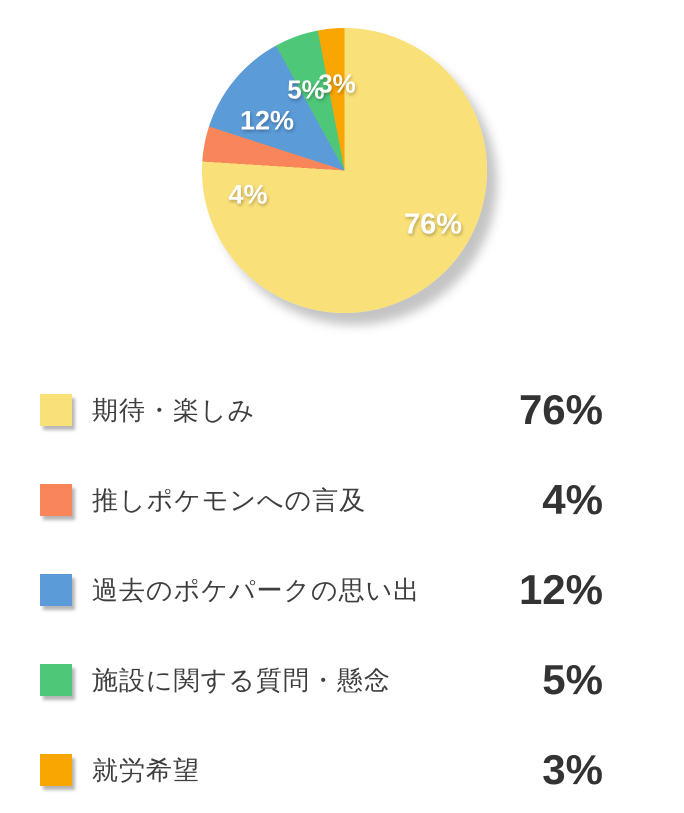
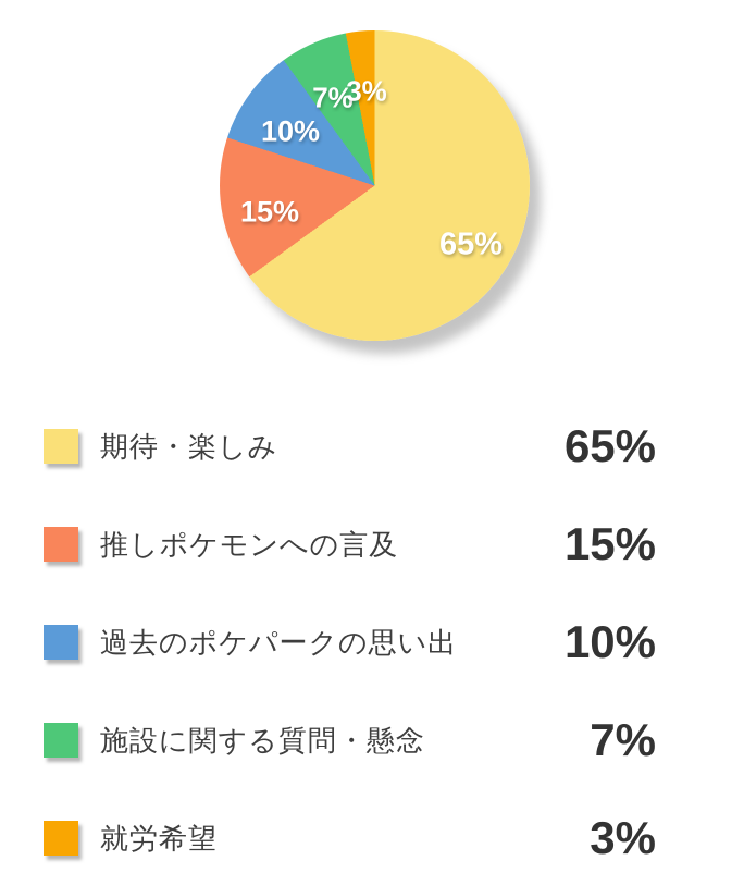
期待・楽しみ: 76% -> 65%
推しポケモンへの言及: 4% -> 15%
過去のポケパークの思い出: 12% -> 10%
施設に関する質問・懸念: 5% -> 7%
